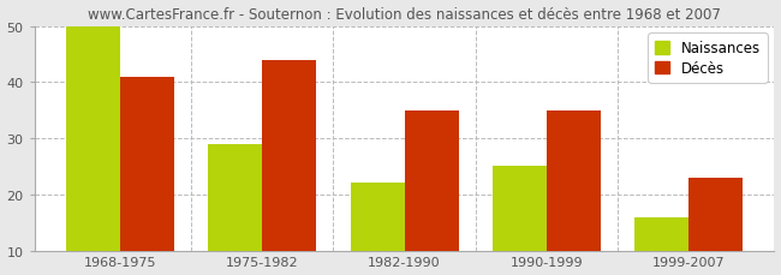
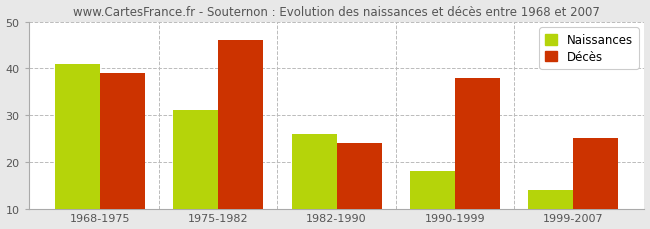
Naissances/1968-1975: 50 -> 41
Décès/1968-1975: 41 -> 39
Naissances/1975-1982: 29 -> 31
Décès/1975-1982: 44 -> 46
Naissances/1982-1990: 22 -> 26
Décès/1982-1990: 35 -> 24
Naissances/1990-1999: 25 -> 18
Décès/1990-1999: 35 -> 38
Naissances/1999-2007: 16 -> 14
Décès/1999-2007: 23 -> 25
